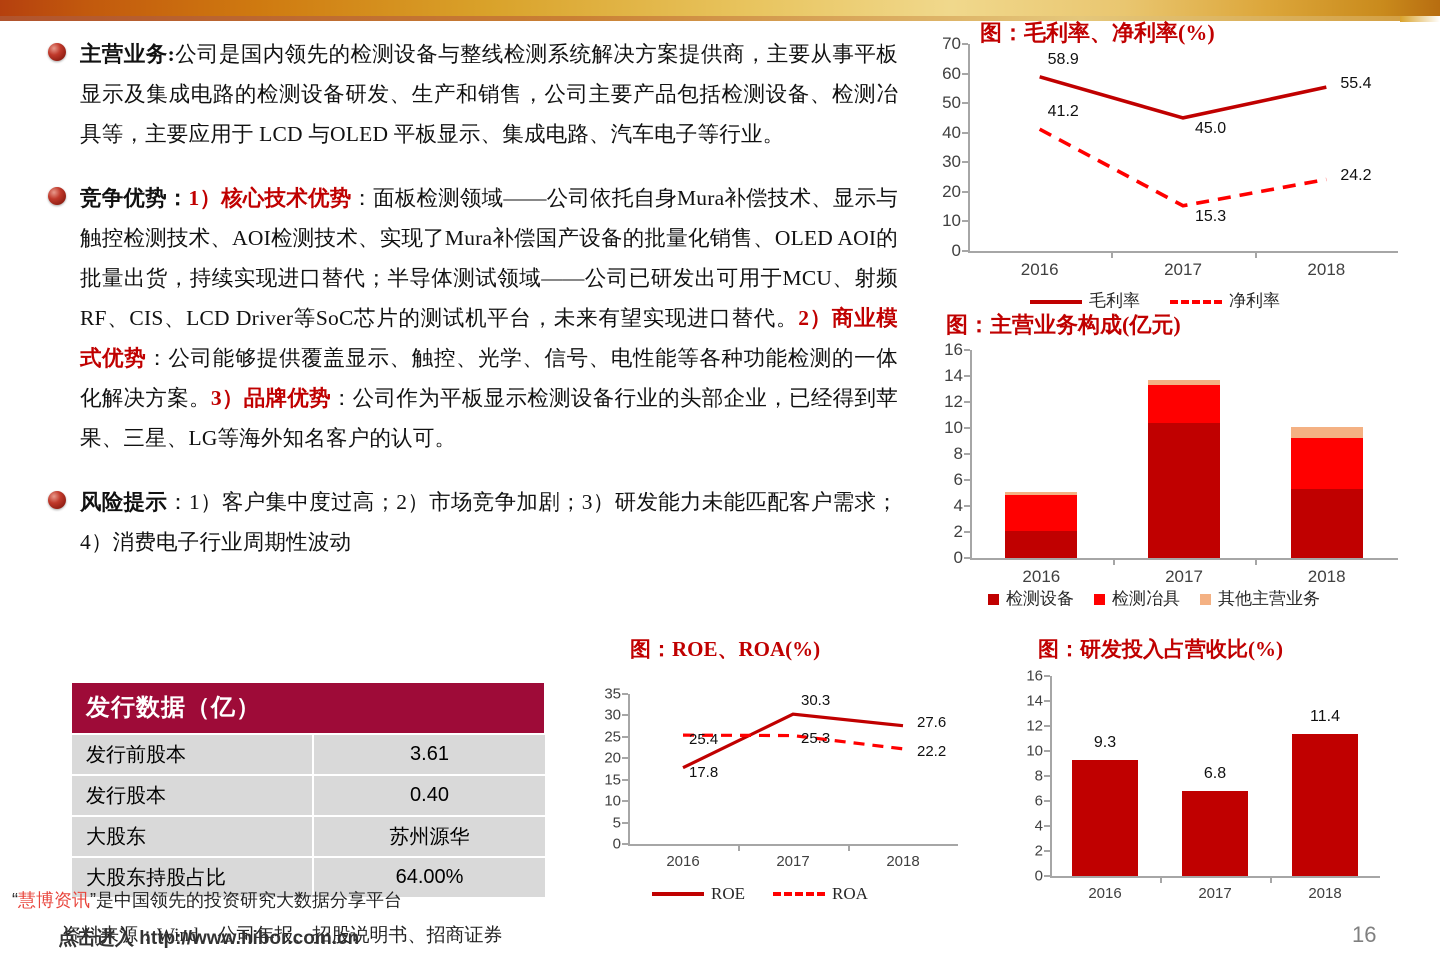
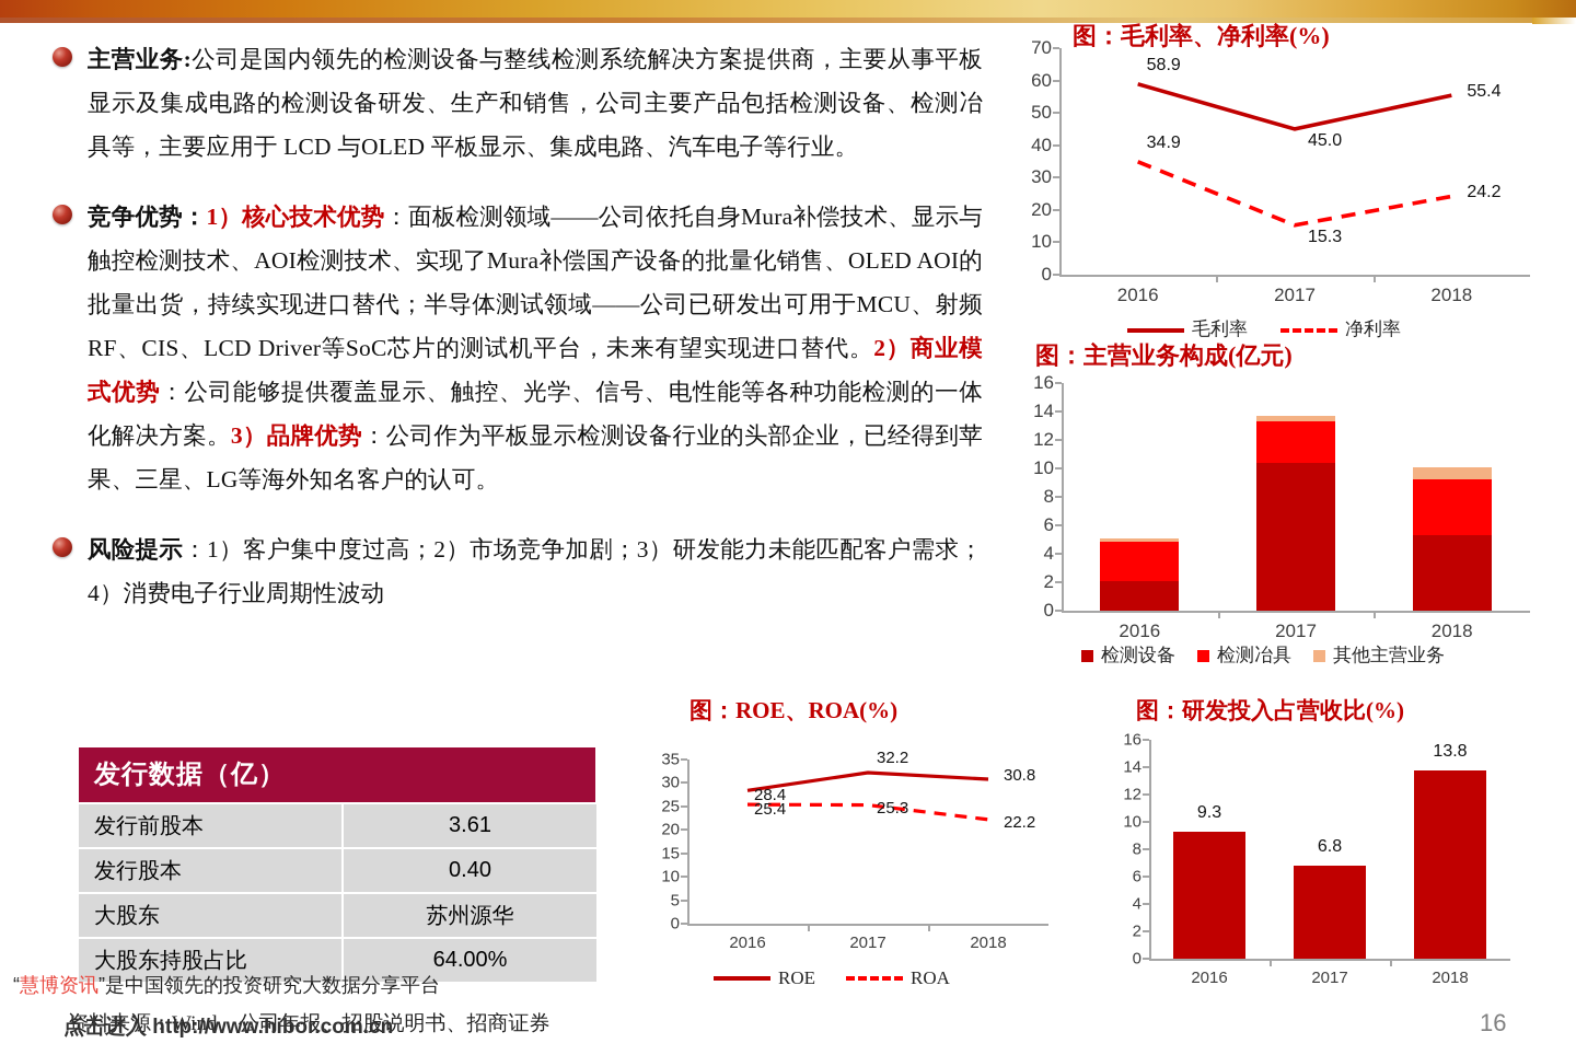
图：毛利率、净利率(%)/净利率/2016: 41.2 -> 34.9
图：ROE、ROA(%)/ROE/2016: 17.8 -> 28.4
图：ROE、ROA(%)/ROE/2017: 30.3 -> 32.2
图：ROE、ROA(%)/ROE/2018: 27.6 -> 30.8
图：研发投入占营收比(%)/2018: 11.4 -> 13.8
